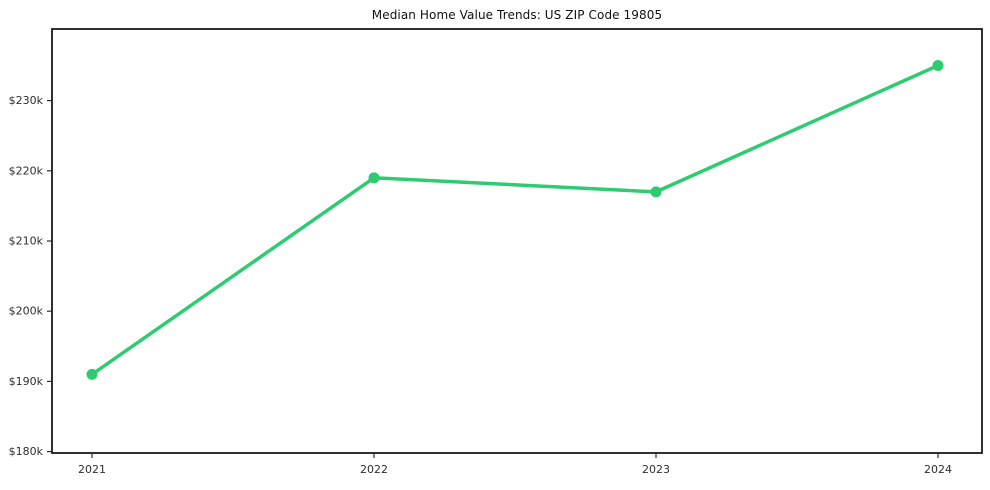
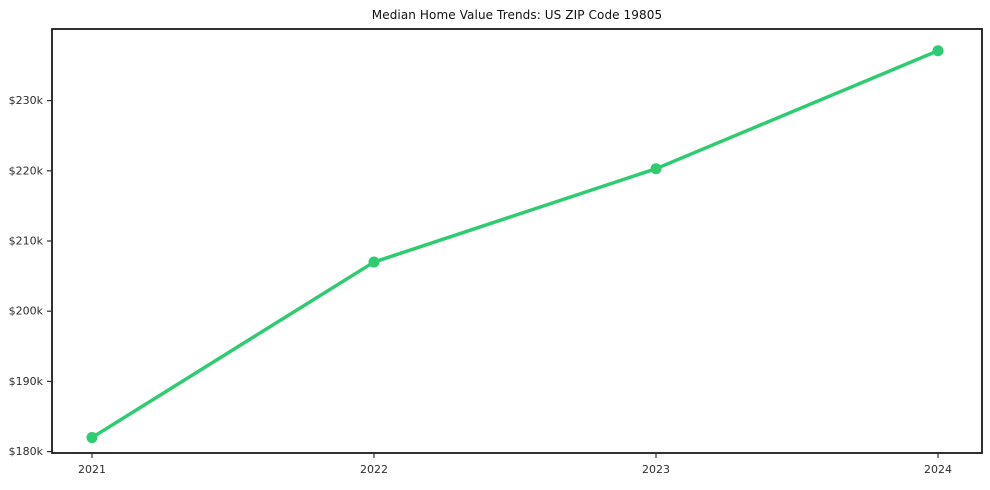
2021: $191k -> $182k
2022: $219k -> $207k
2023: $217k -> $220k
2024: $235k -> $237k
